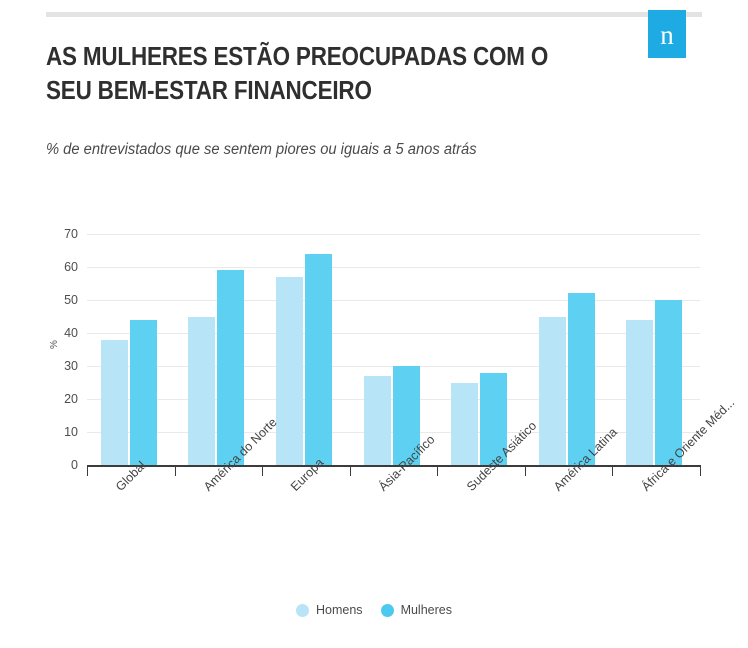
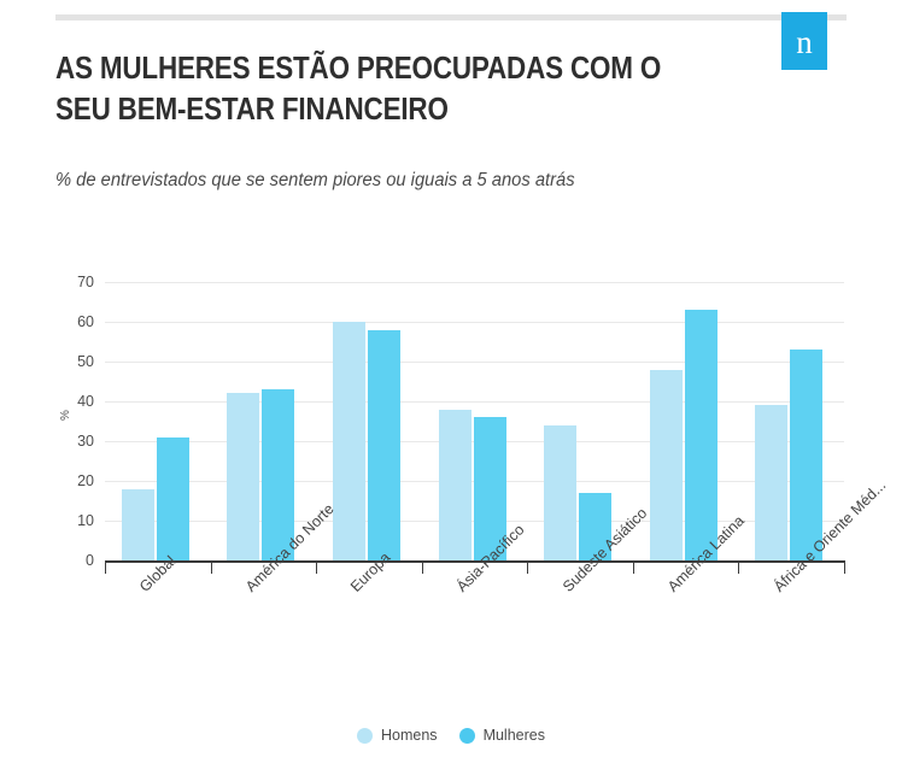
Homens/Global: 38 -> 18
Mulheres/Global: 44 -> 31
Homens/América do Norte: 45 -> 42
Mulheres/América do Norte: 59 -> 43
Homens/Europa: 57 -> 60
Mulheres/Europa: 64 -> 58
Homens/Ásia-Pacífico: 27 -> 38
Mulheres/Ásia-Pacífico: 30 -> 36
Homens/Sudeste Asiático: 25 -> 34
Mulheres/Sudeste Asiático: 28 -> 17
Homens/América Latina: 45 -> 48
Mulheres/América Latina: 52 -> 63
Homens/África e Oriente Méd...: 44 -> 39
Mulheres/África e Oriente Méd...: 50 -> 53
